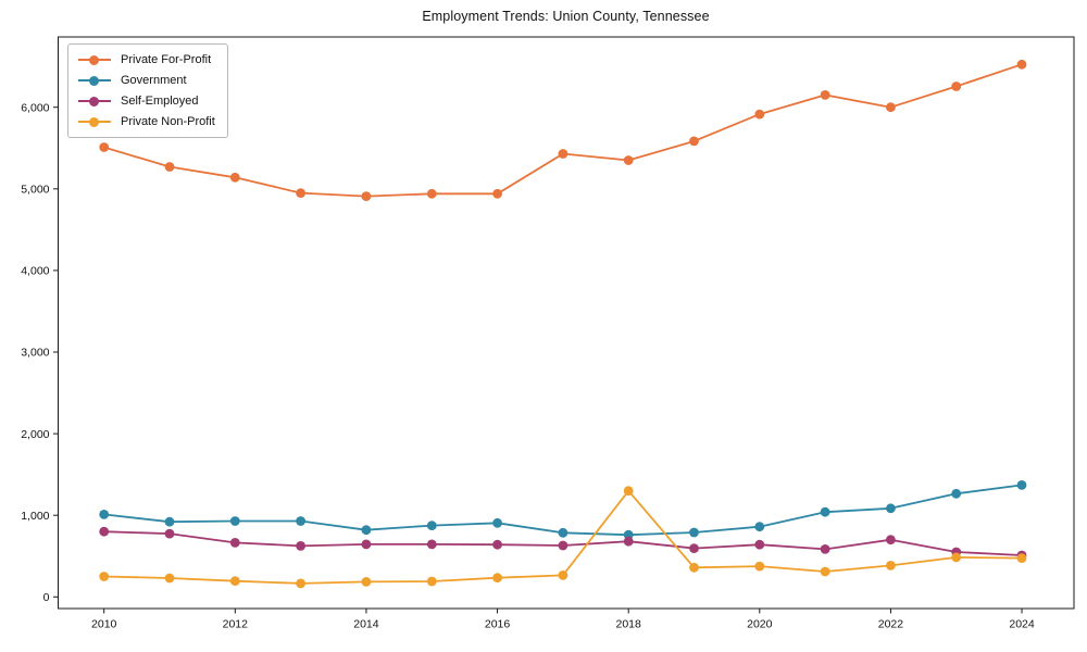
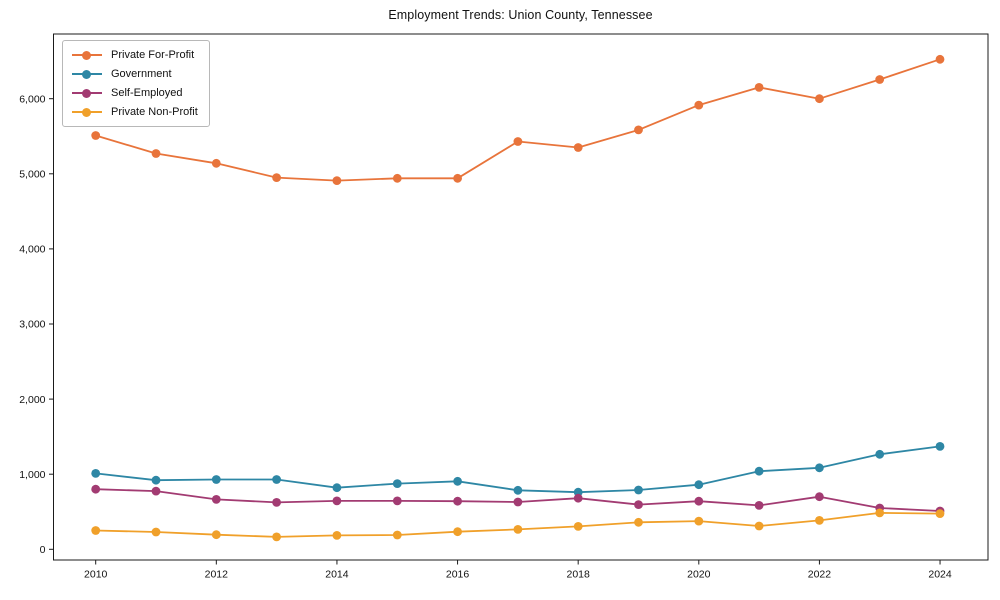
Private Non-Profit/2018: 1300 -> 300
